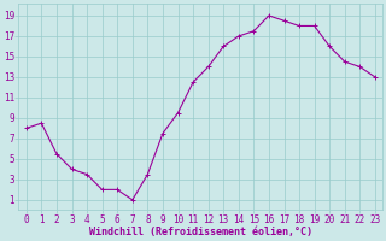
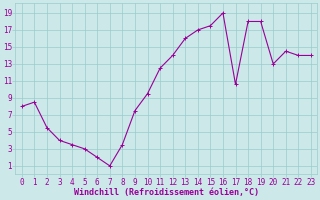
5: 2.0 -> 3.0
17: 18.5 -> 10.6
20: 16.0 -> 13.0
23: 13.0 -> 14.0
